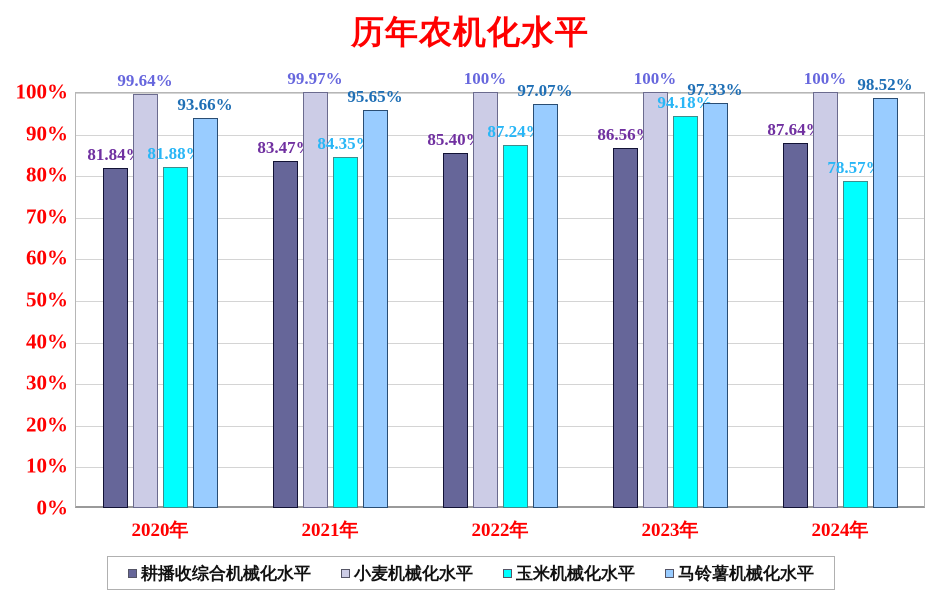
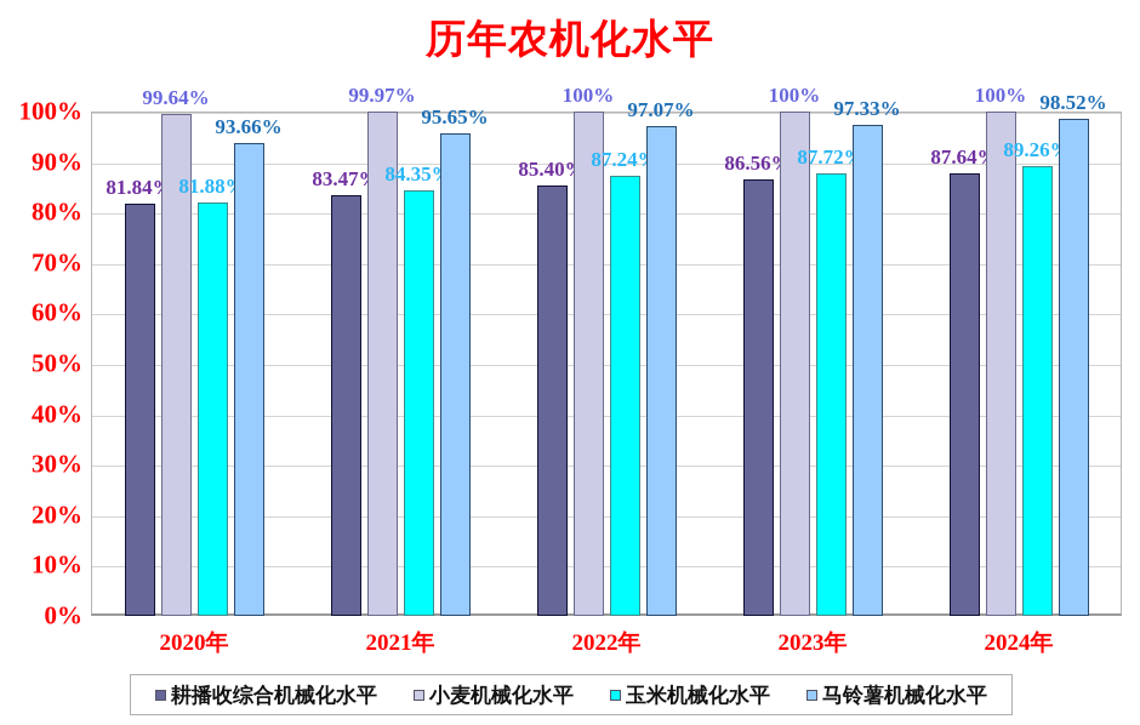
玉米机械化水平/2023年: 94.18% -> 87.72%
玉米机械化水平/2024年: 78.57% -> 89.26%
